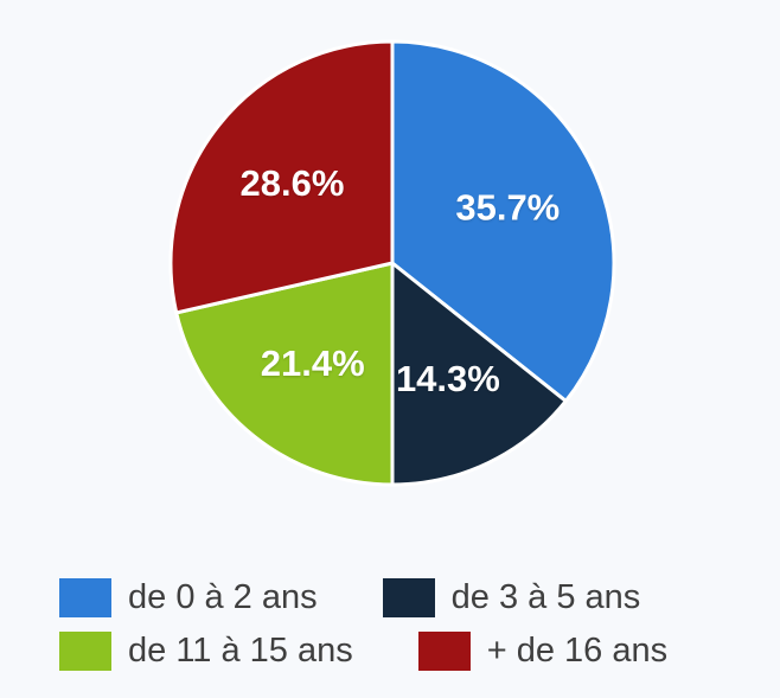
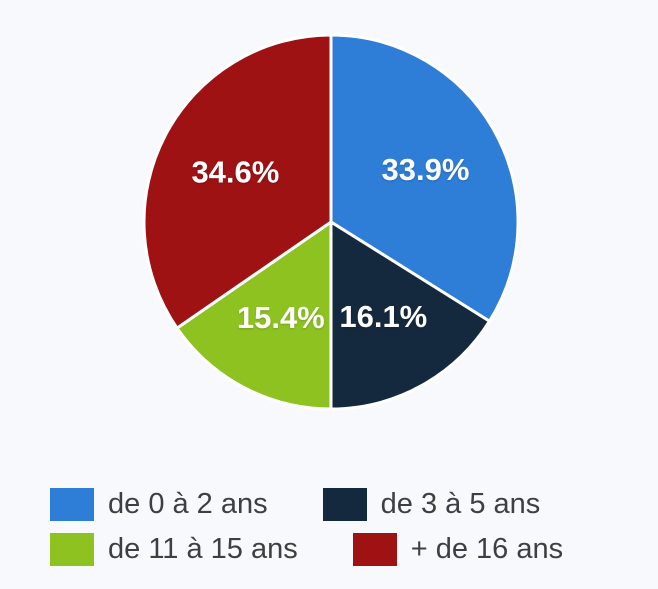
de 0 à 2 ans: 35.7% -> 33.9%
de 3 à 5 ans: 14.3% -> 16.1%
de 11 à 15 ans: 21.4% -> 15.4%
+ de 16 ans: 28.6% -> 34.6%
